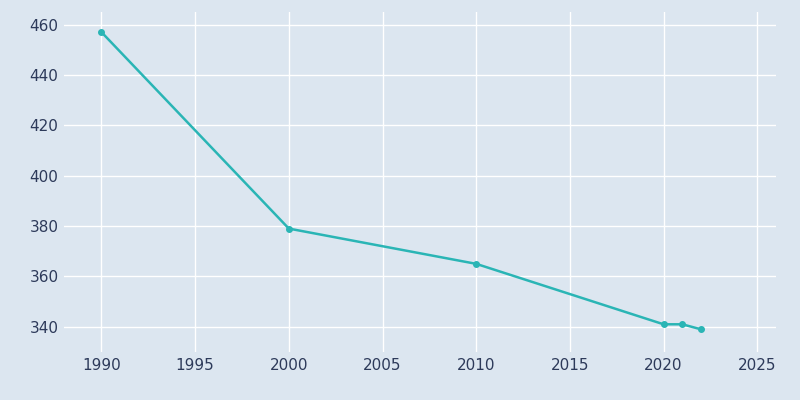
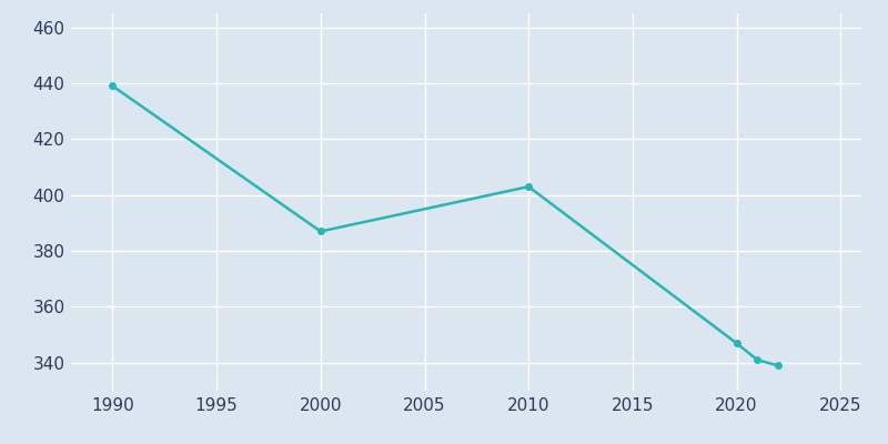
1990: 457 -> 439
2000: 379 -> 387
2010: 365 -> 403
2020: 341 -> 347
